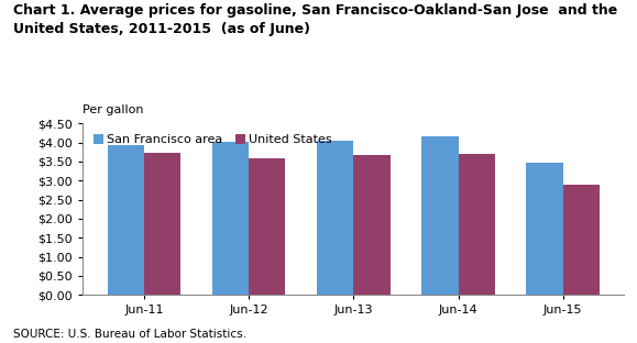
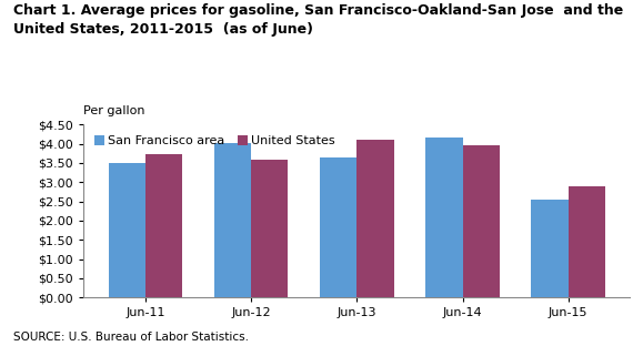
San Francisco area/Jun-11: $3.93 -> $3.50
San Francisco area/Jun-13: $4.04 -> $3.65
United States/Jun-13: $3.67 -> $4.10
United States/Jun-14: $3.71 -> $3.95
San Francisco area/Jun-15: $3.47 -> $2.55
